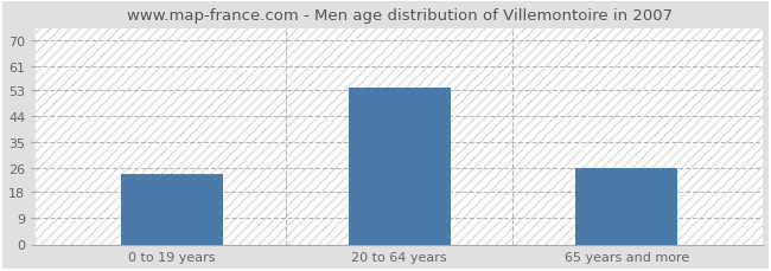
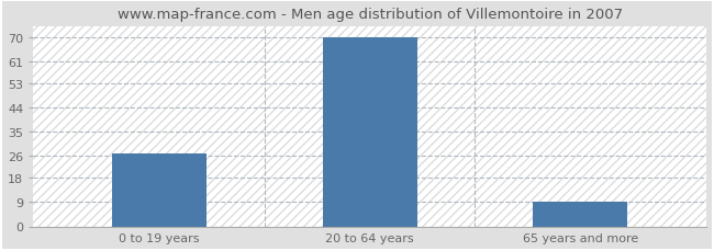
0 to 19 years: 24 -> 27
20 to 64 years: 54 -> 70
65 years and more: 26 -> 9
